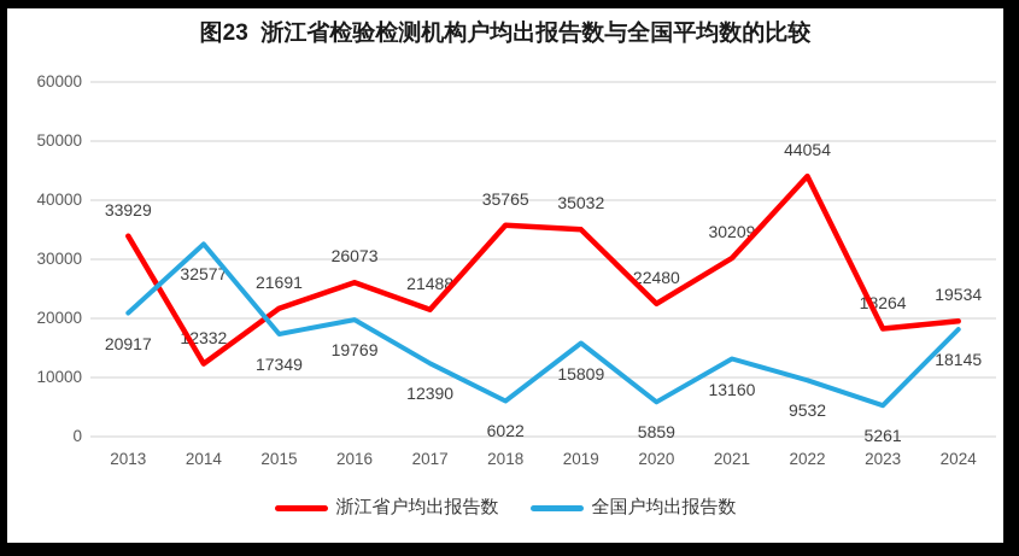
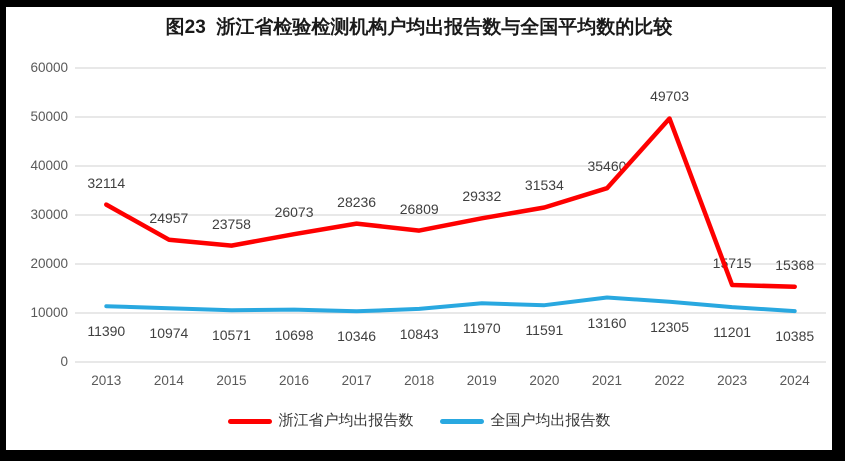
浙江省户均出报告数/2013: 33929 -> 32114
全国户均出报告数/2013: 20917 -> 11390
浙江省户均出报告数/2014: 12332 -> 24957
全国户均出报告数/2014: 32577 -> 10974
浙江省户均出报告数/2015: 21691 -> 23758
全国户均出报告数/2015: 17349 -> 10571
全国户均出报告数/2016: 19769 -> 10698
浙江省户均出报告数/2017: 21488 -> 28236
全国户均出报告数/2017: 12390 -> 10346
浙江省户均出报告数/2018: 35765 -> 26809
全国户均出报告数/2018: 6022 -> 10843
浙江省户均出报告数/2019: 35032 -> 29332
全国户均出报告数/2019: 15809 -> 11970
浙江省户均出报告数/2020: 22480 -> 31534
全国户均出报告数/2020: 5859 -> 11591
浙江省户均出报告数/2021: 30209 -> 35460
浙江省户均出报告数/2022: 44054 -> 49703
全国户均出报告数/2022: 9532 -> 12305
浙江省户均出报告数/2023: 18264 -> 15715
全国户均出报告数/2023: 5261 -> 11201
浙江省户均出报告数/2024: 19534 -> 15368
全国户均出报告数/2024: 18145 -> 10385
